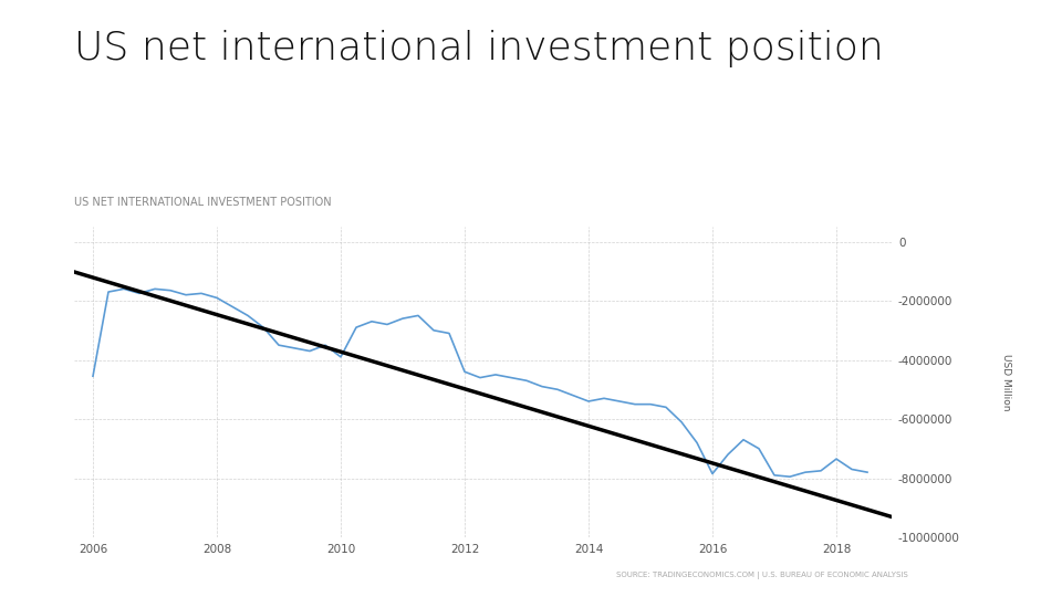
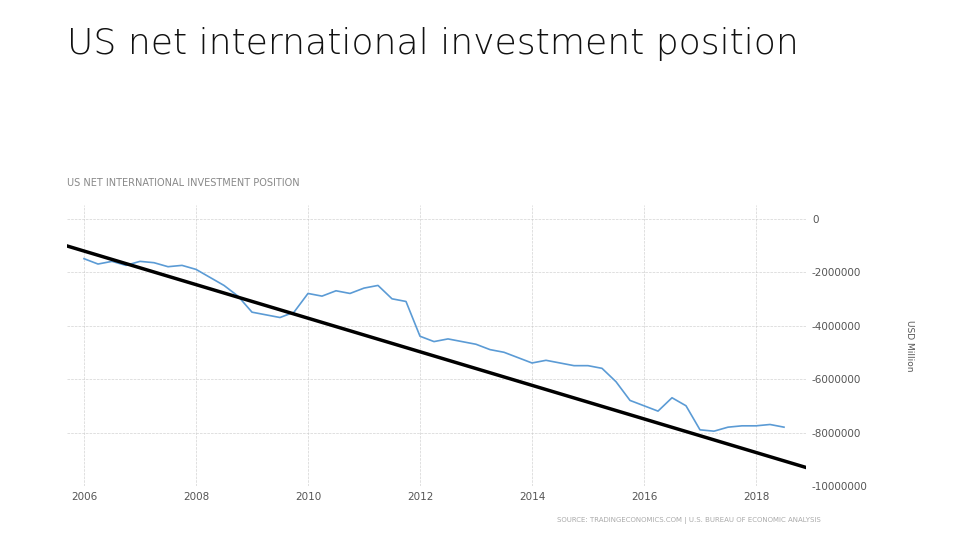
2006: -4550000 -> -1500000
2010: -3900000 -> -2800000
2016: -7850000 -> -7000000
2018: -7350000 -> -7750000
